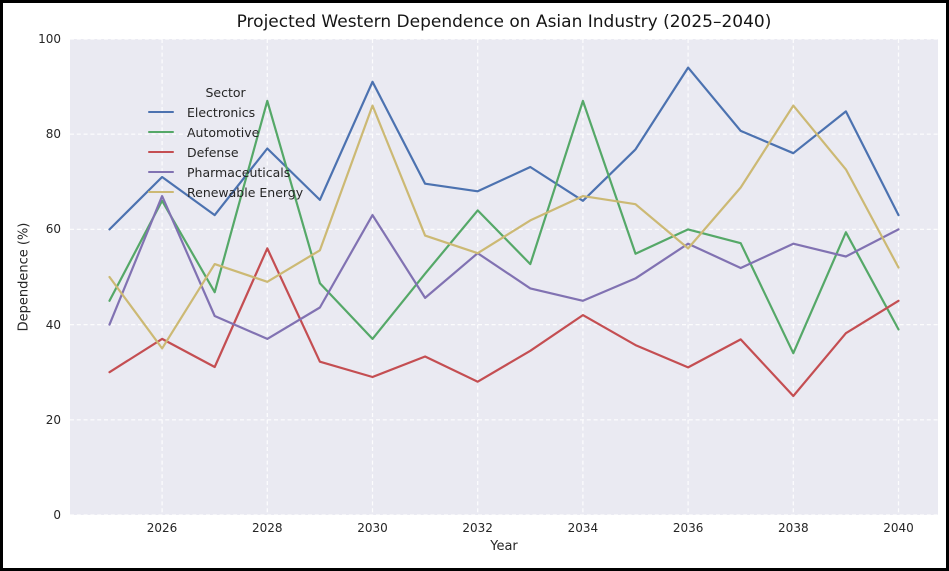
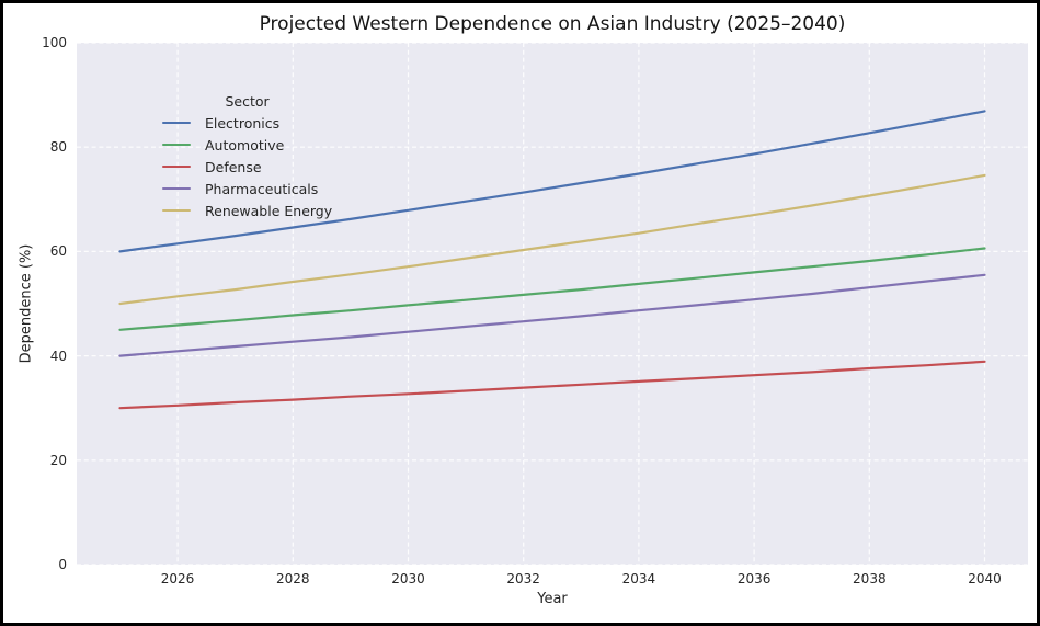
Electronics/2026: 71 -> 62
Automotive/2026: 66 -> 46
Defense/2026: 37 -> 30
Pharmaceuticals/2026: 67 -> 41
Renewable Energy/2026: 35 -> 51
Electronics/2028: 77 -> 65
Automotive/2028: 87 -> 48
Defense/2028: 56 -> 32
Pharmaceuticals/2028: 37 -> 43
Renewable Energy/2028: 49 -> 54
Electronics/2030: 91 -> 68
Automotive/2030: 37 -> 50
Defense/2030: 29 -> 33
Pharmaceuticals/2030: 63 -> 45
Renewable Energy/2030: 86 -> 57
Electronics/2032: 68 -> 71
Automotive/2032: 64 -> 52
Defense/2032: 28 -> 34
Pharmaceuticals/2032: 55 -> 47
Renewable Energy/2032: 55 -> 60
Electronics/2034: 66 -> 75
Automotive/2034: 87 -> 54
Defense/2034: 42 -> 35
Pharmaceuticals/2034: 45 -> 49
Renewable Energy/2034: 67 -> 64
Electronics/2036: 94 -> 79
Automotive/2036: 60 -> 56
Defense/2036: 31 -> 36
Pharmaceuticals/2036: 57 -> 51
Renewable Energy/2036: 56 -> 67
Electronics/2038: 76 -> 83
Automotive/2038: 34 -> 58
Defense/2038: 25 -> 38
Pharmaceuticals/2038: 57 -> 53
Renewable Energy/2038: 86 -> 71
Electronics/2040: 63 -> 87
Automotive/2040: 39 -> 61
Defense/2040: 45 -> 39
Pharmaceuticals/2040: 60 -> 56
Renewable Energy/2040: 52 -> 75
